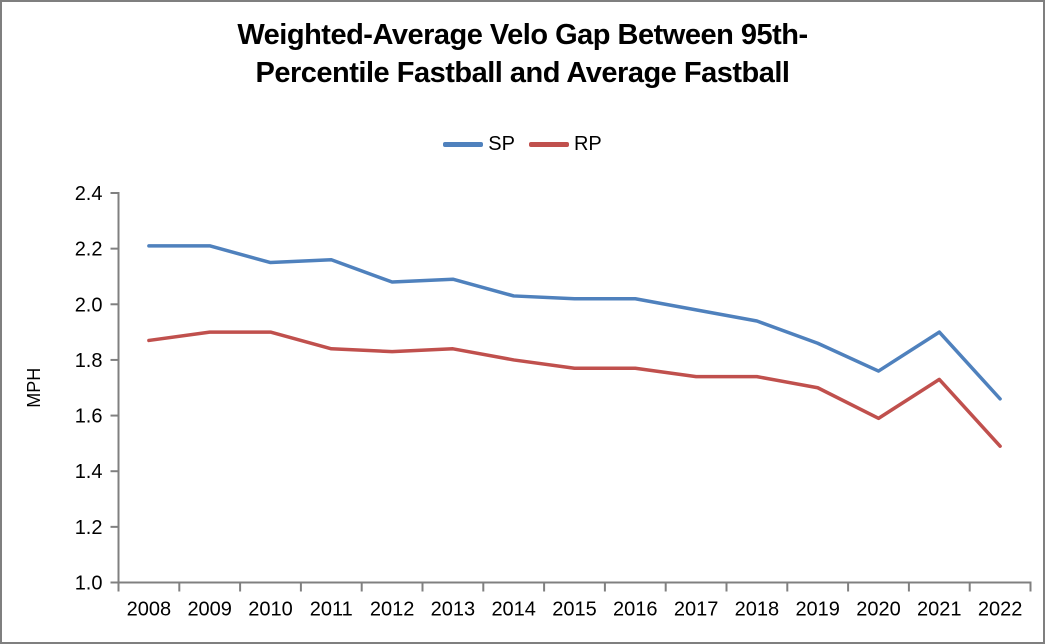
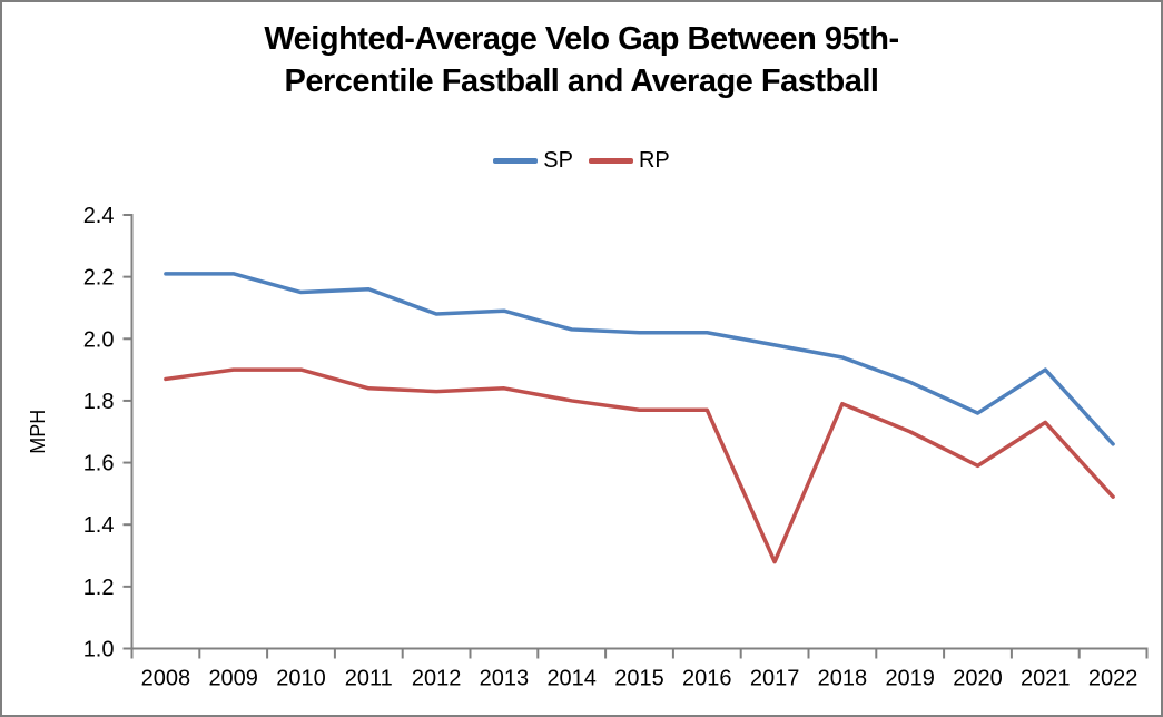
RP/2017: 1.74 -> 1.28
RP/2018: 1.74 -> 1.79
